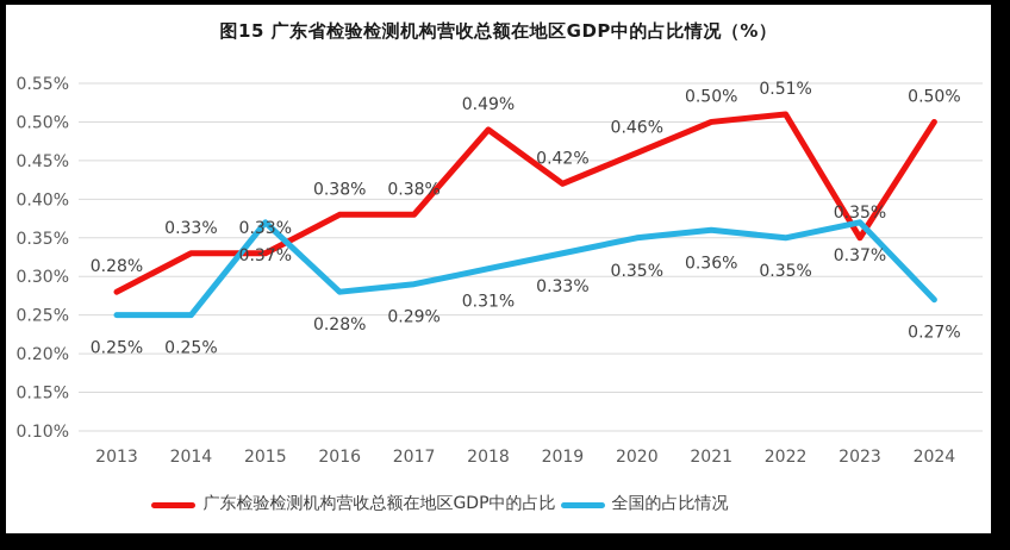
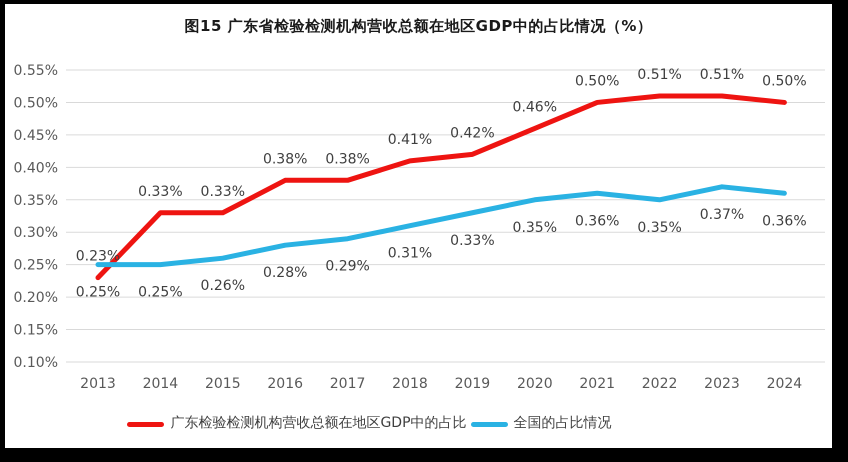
广东检验检测机构营收总额在地区GDP中的占比/2013: 0.28% -> 0.23%
全国的占比情况/2015: 0.37% -> 0.26%
广东检验检测机构营收总额在地区GDP中的占比/2018: 0.49% -> 0.41%
广东检验检测机构营收总额在地区GDP中的占比/2023: 0.35% -> 0.51%
全国的占比情况/2024: 0.27% -> 0.36%
